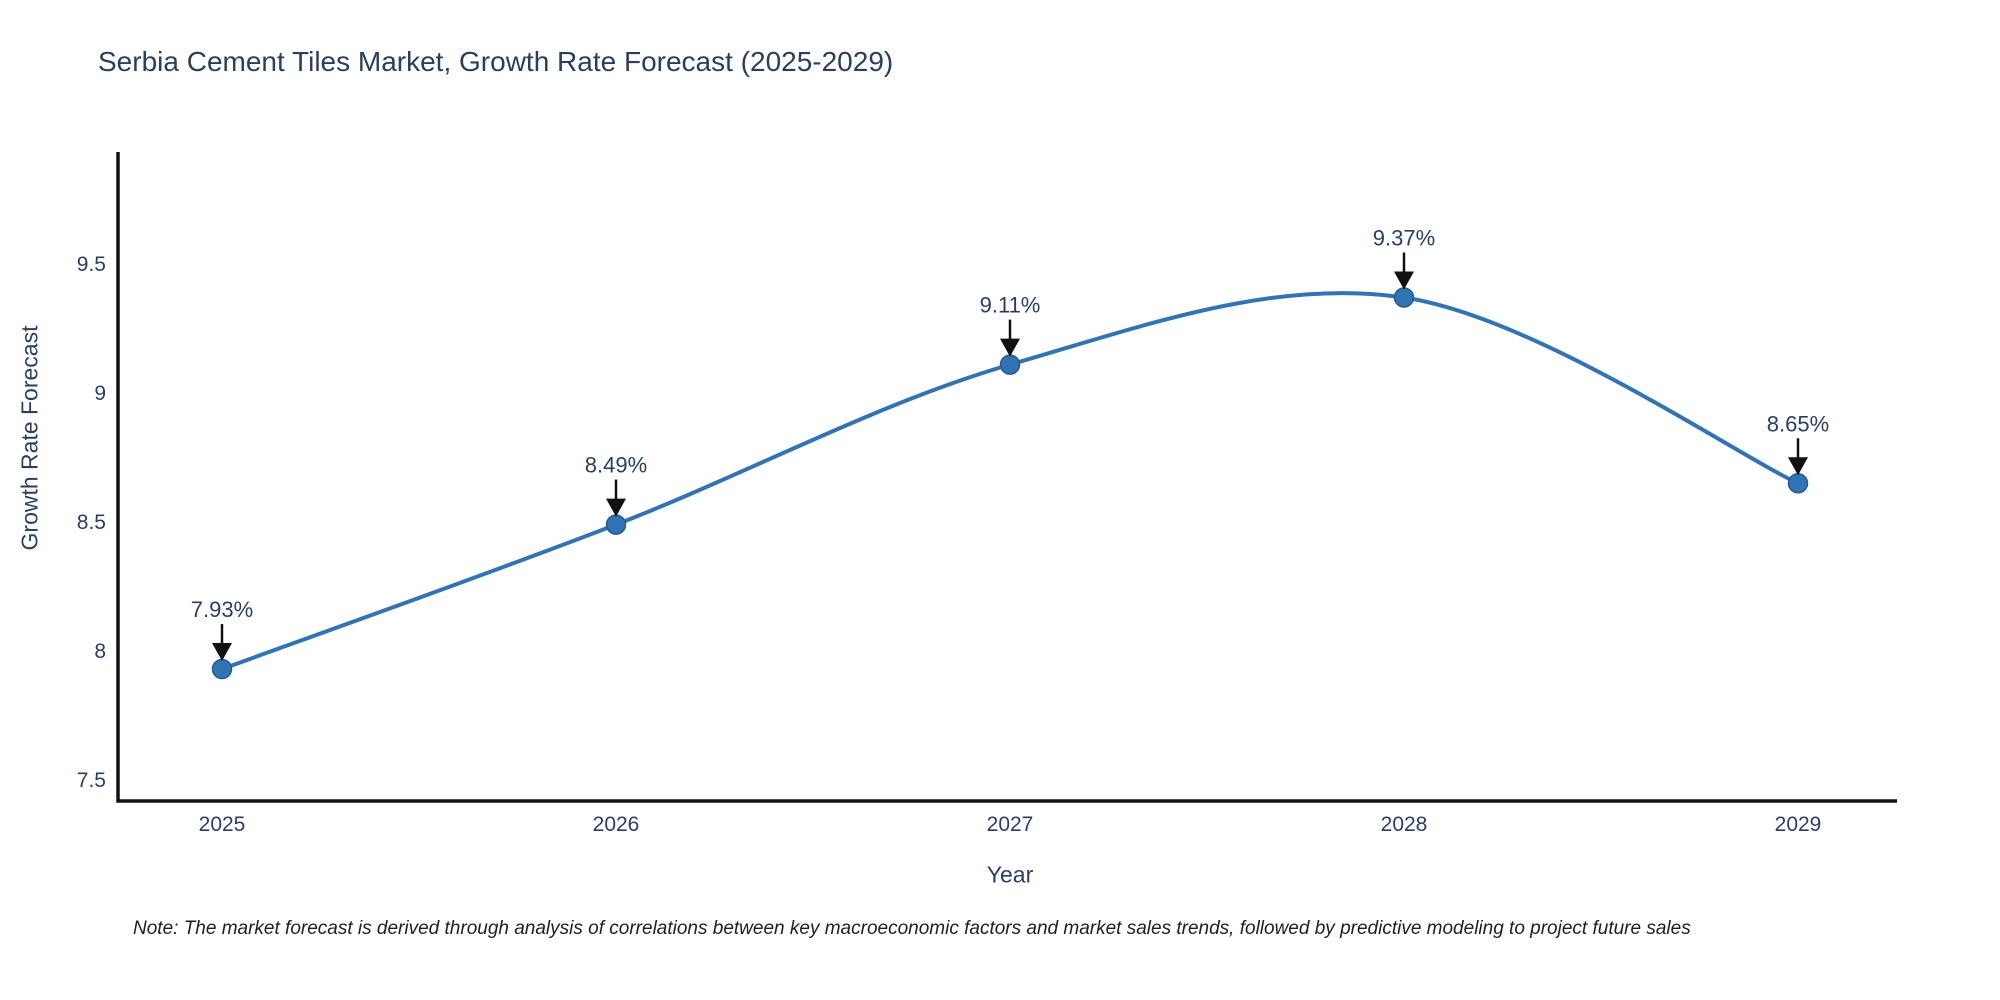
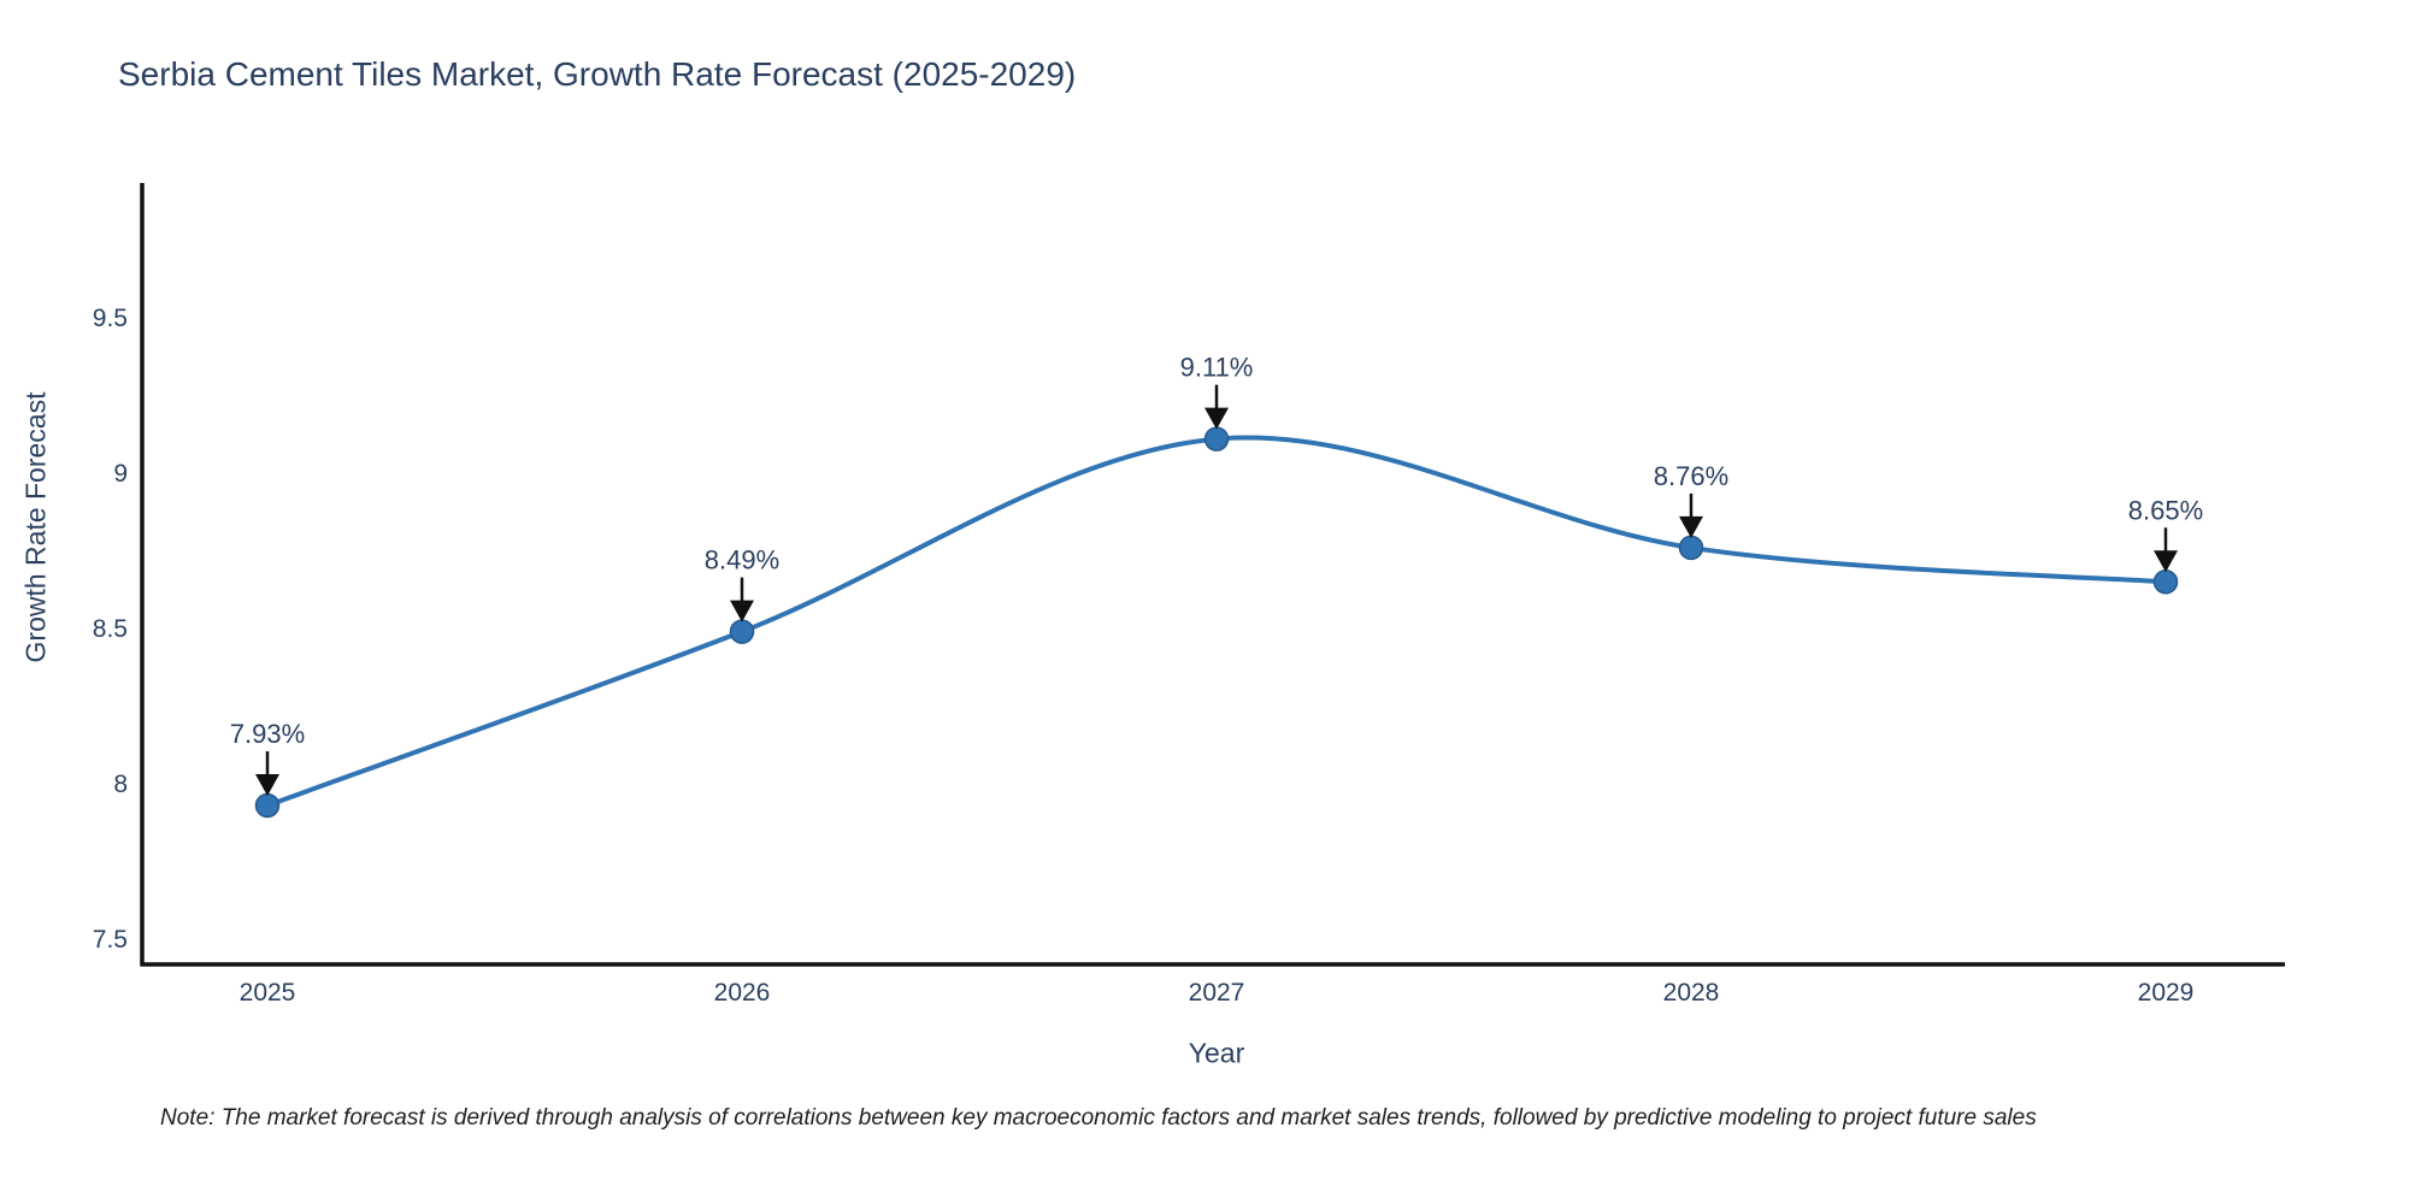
2028: 9.37% -> 8.76%
